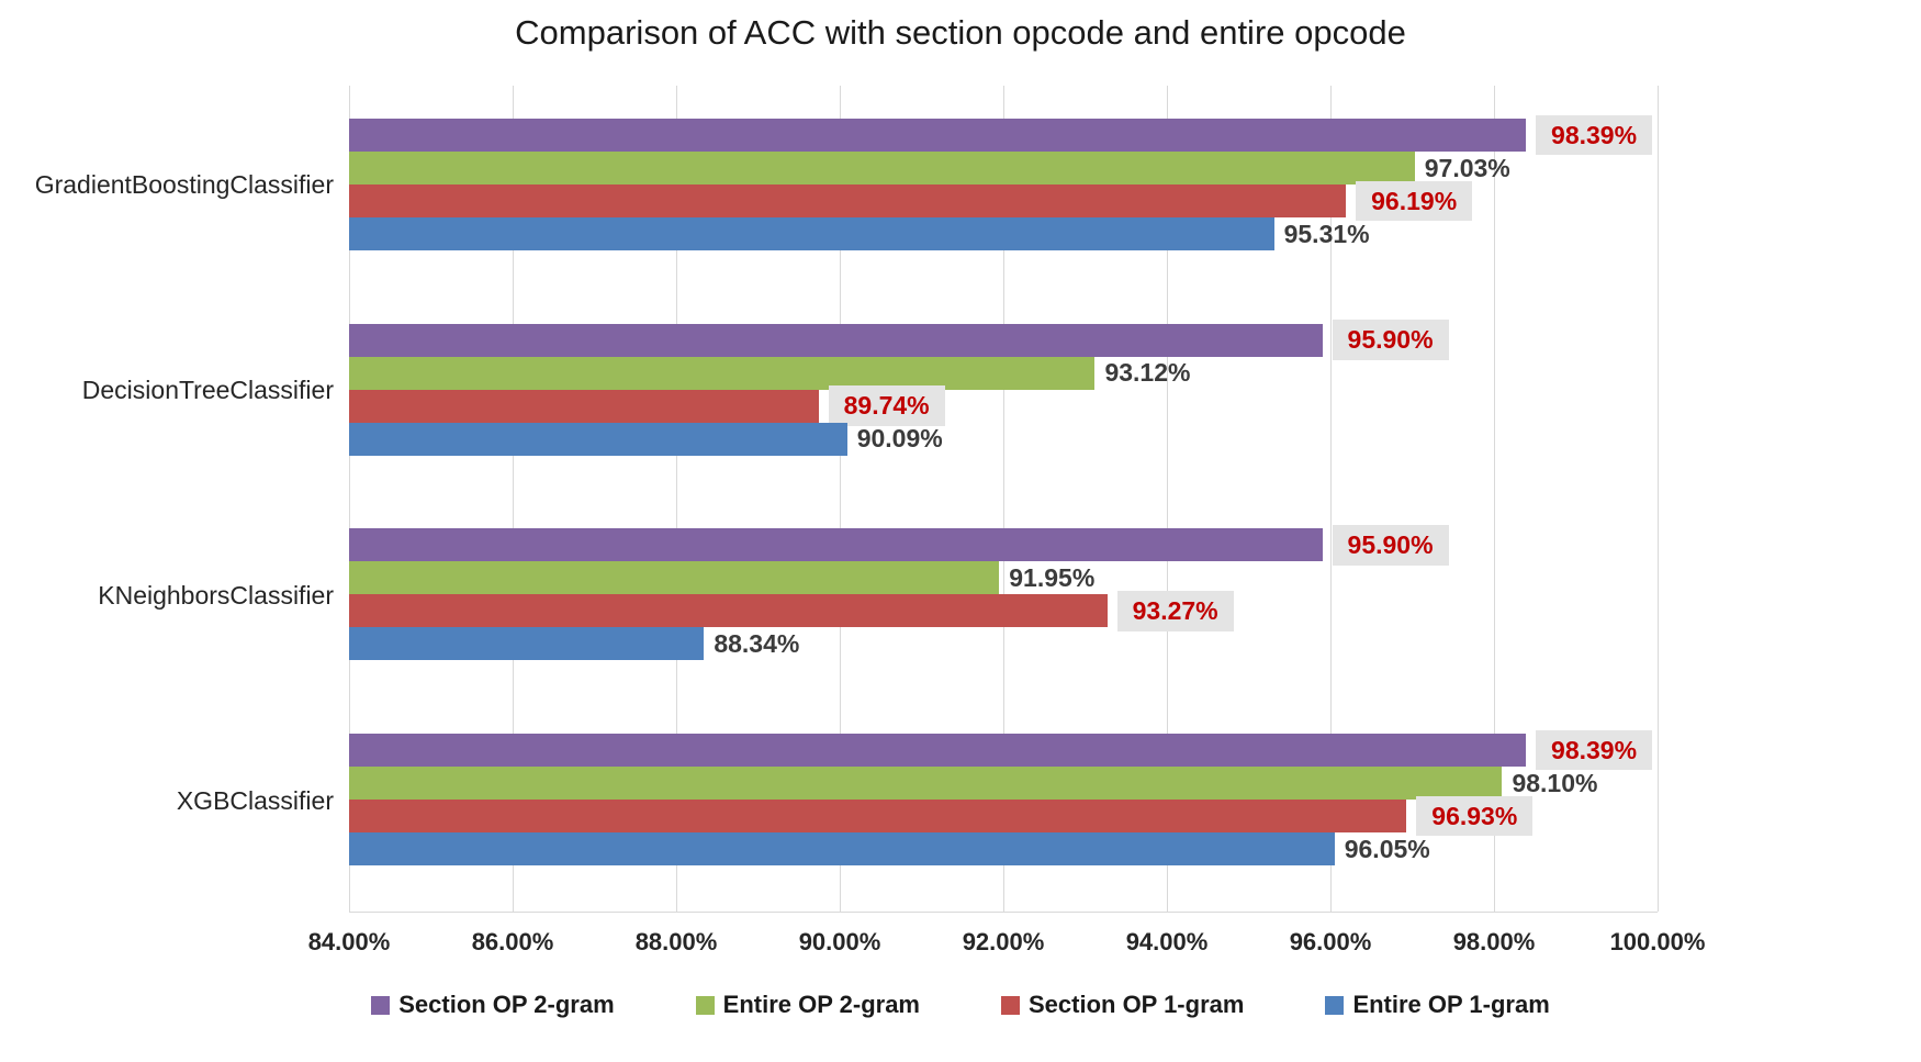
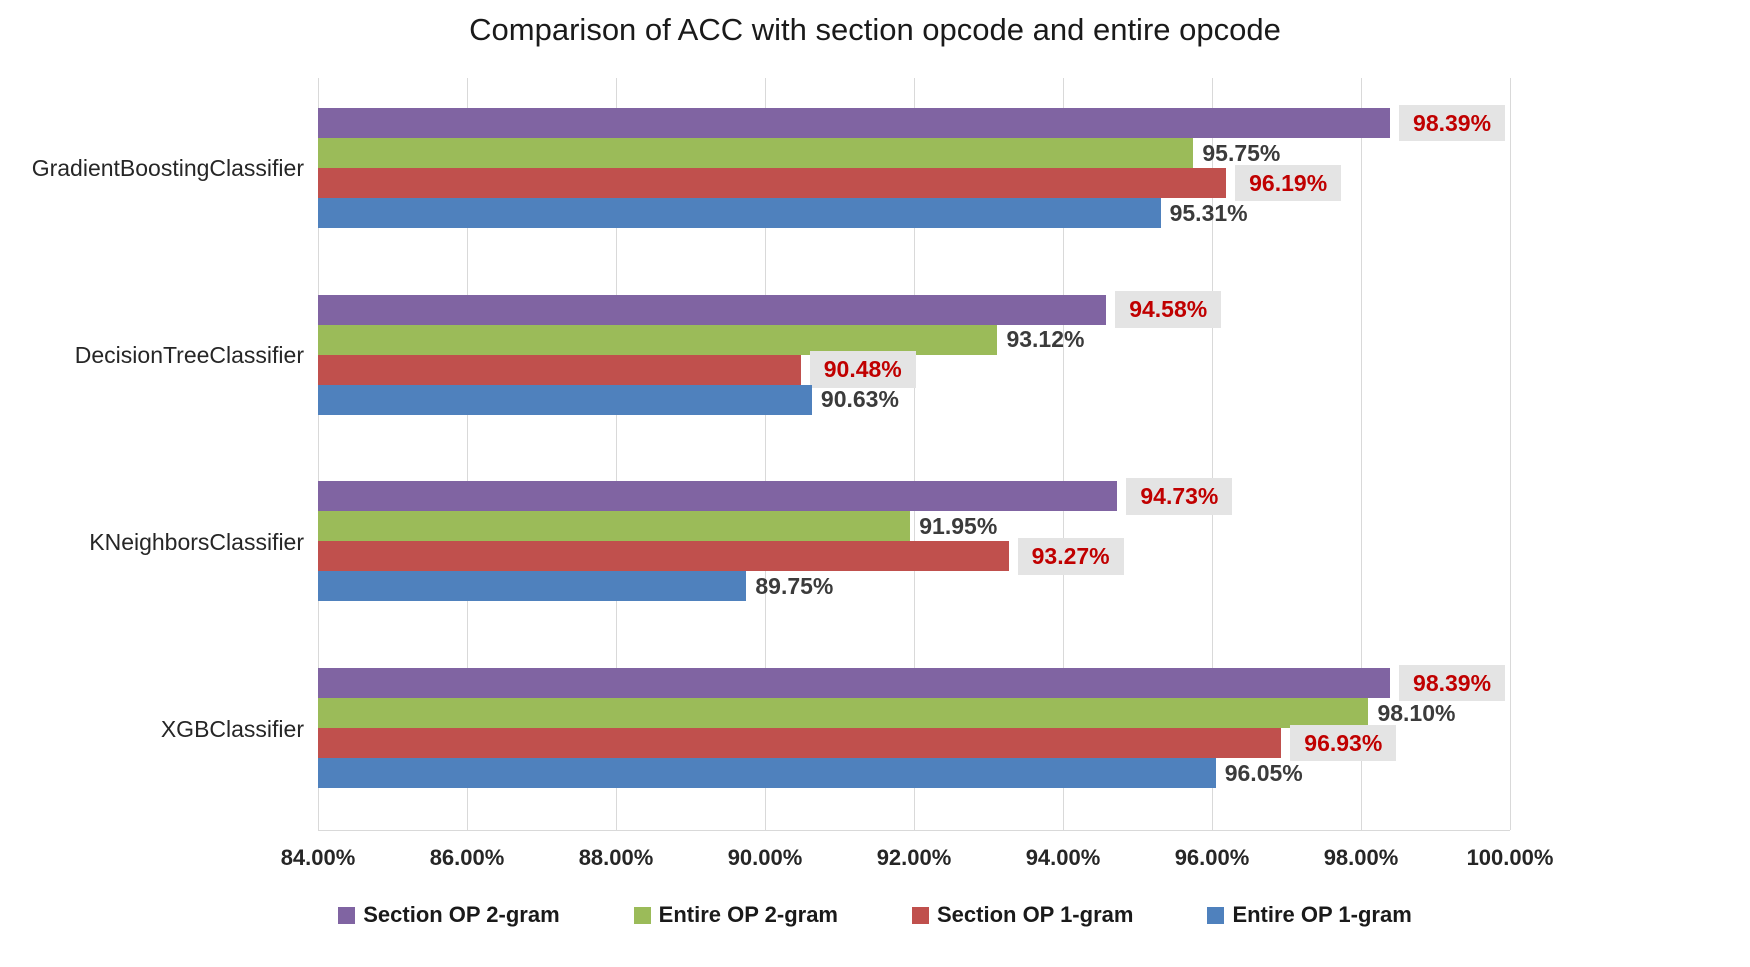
Entire OP 2-gram/GradientBoostingClassifier: 97.03% -> 95.75%
Section OP 2-gram/DecisionTreeClassifier: 95.90% -> 94.58%
Section OP 1-gram/DecisionTreeClassifier: 89.74% -> 90.48%
Entire OP 1-gram/DecisionTreeClassifier: 90.09% -> 90.63%
Section OP 2-gram/KNeighborsClassifier: 95.90% -> 94.73%
Entire OP 1-gram/KNeighborsClassifier: 88.34% -> 89.75%
